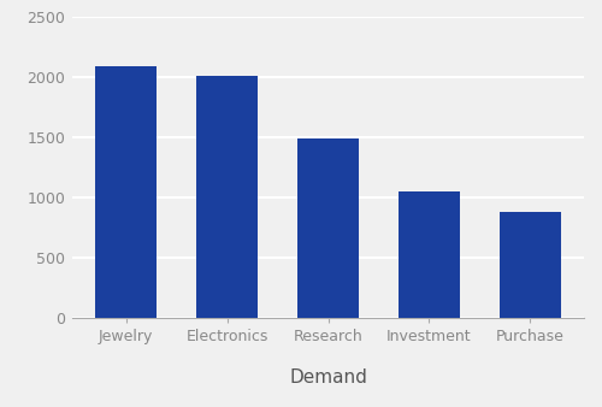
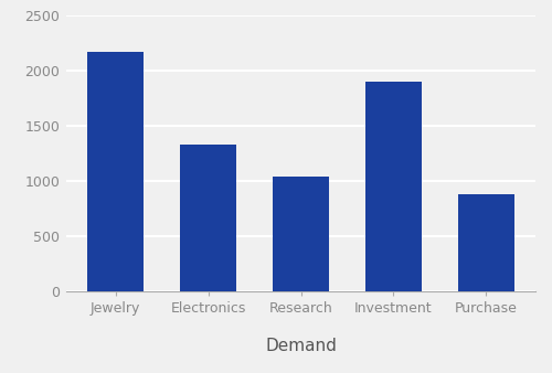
Jewelry: 2090 -> 2170
Electronics: 2010 -> 1330
Research: 1490 -> 1040
Investment: 1050 -> 1900
